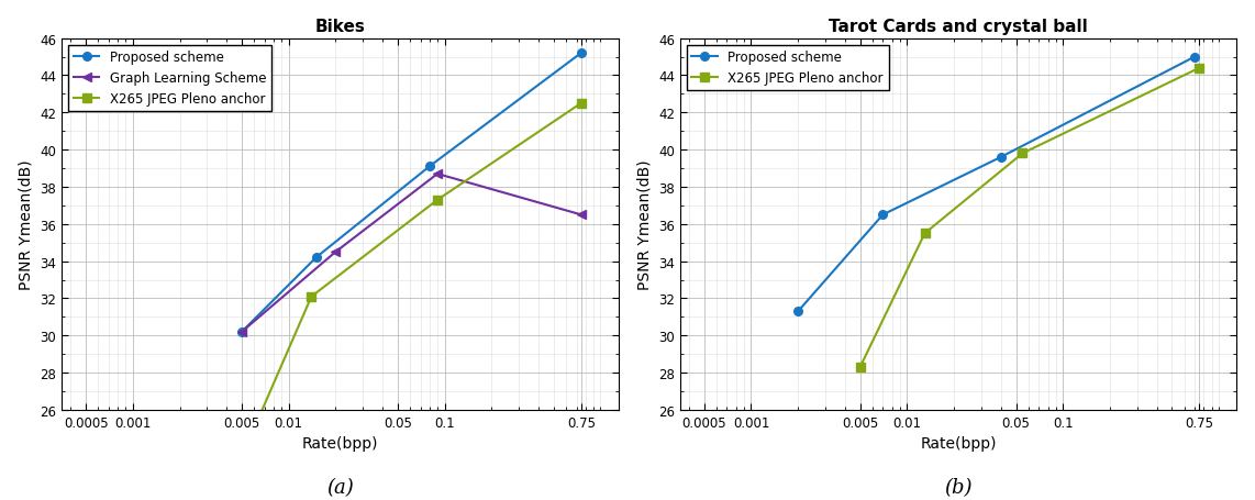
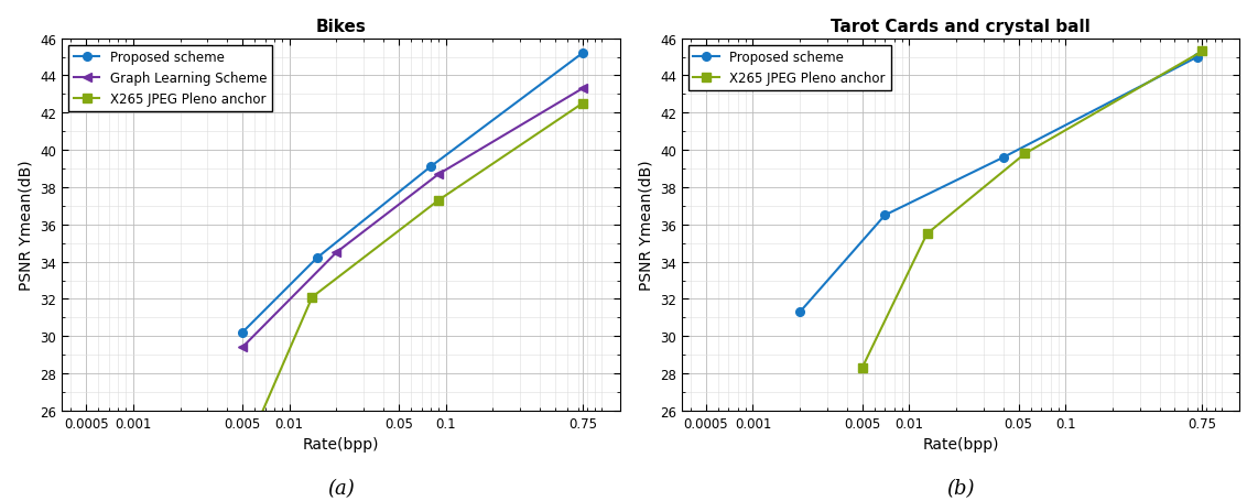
Bikes/Graph Learning Scheme/0.005: 30.2 -> 29.4
Bikes/Graph Learning Scheme/0.75: 36.5 -> 43.3
Tarot Cards and crystal ball/X265 JPEG Pleno anchor/0.75: 44.4 -> 45.3
